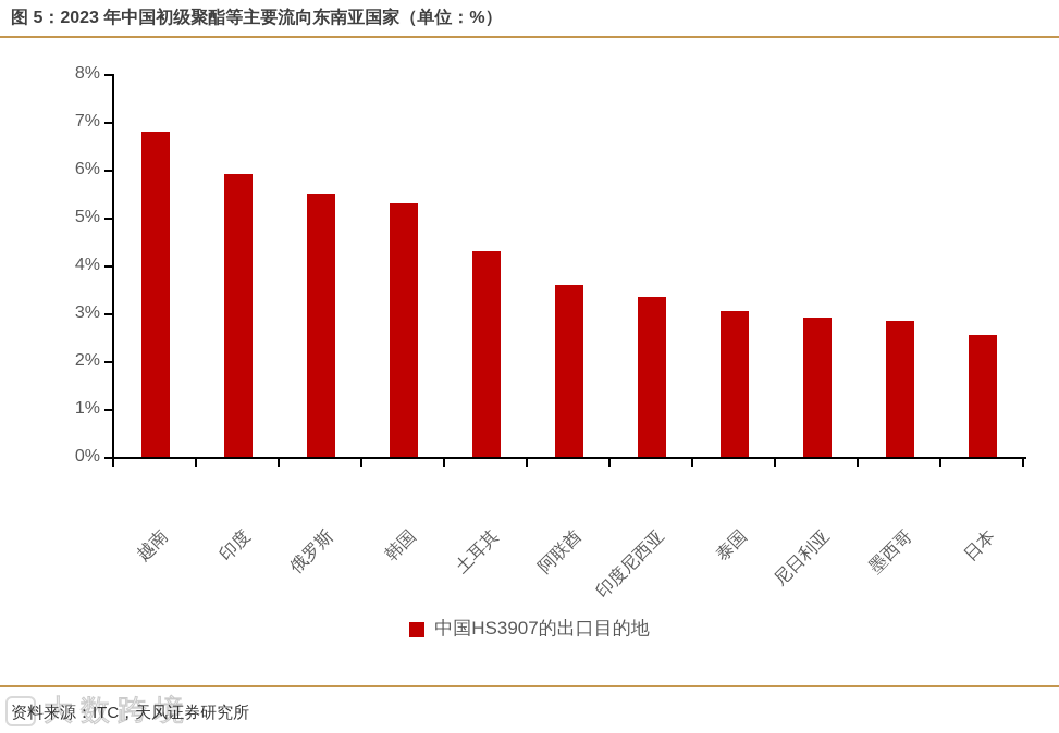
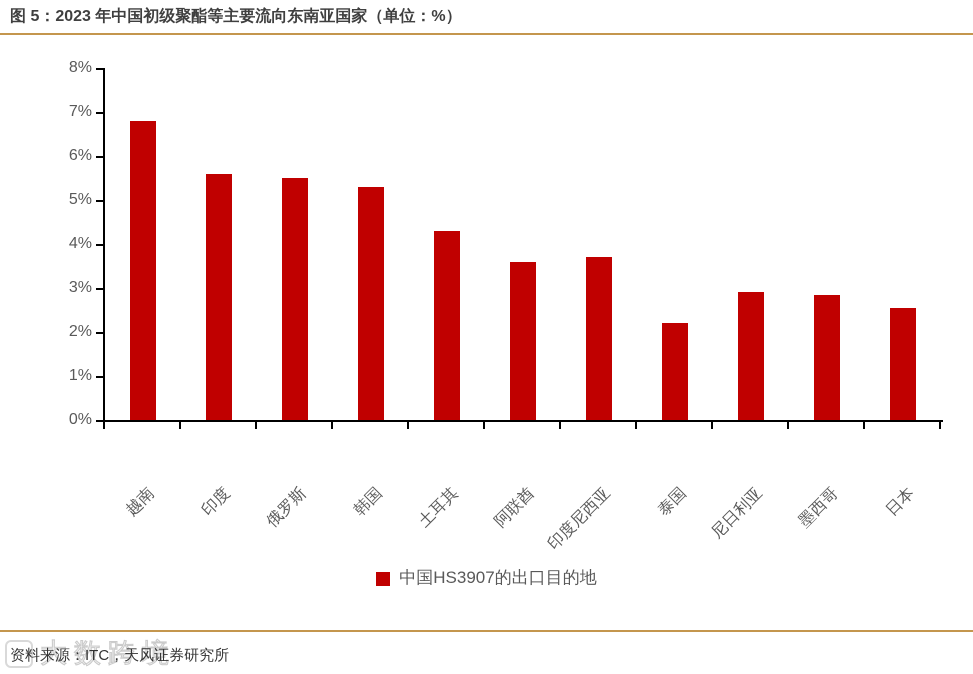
印度: 5.9% -> 5.6%
印度尼西亚: 3.4% -> 3.7%
泰国: 3.0% -> 2.2%
